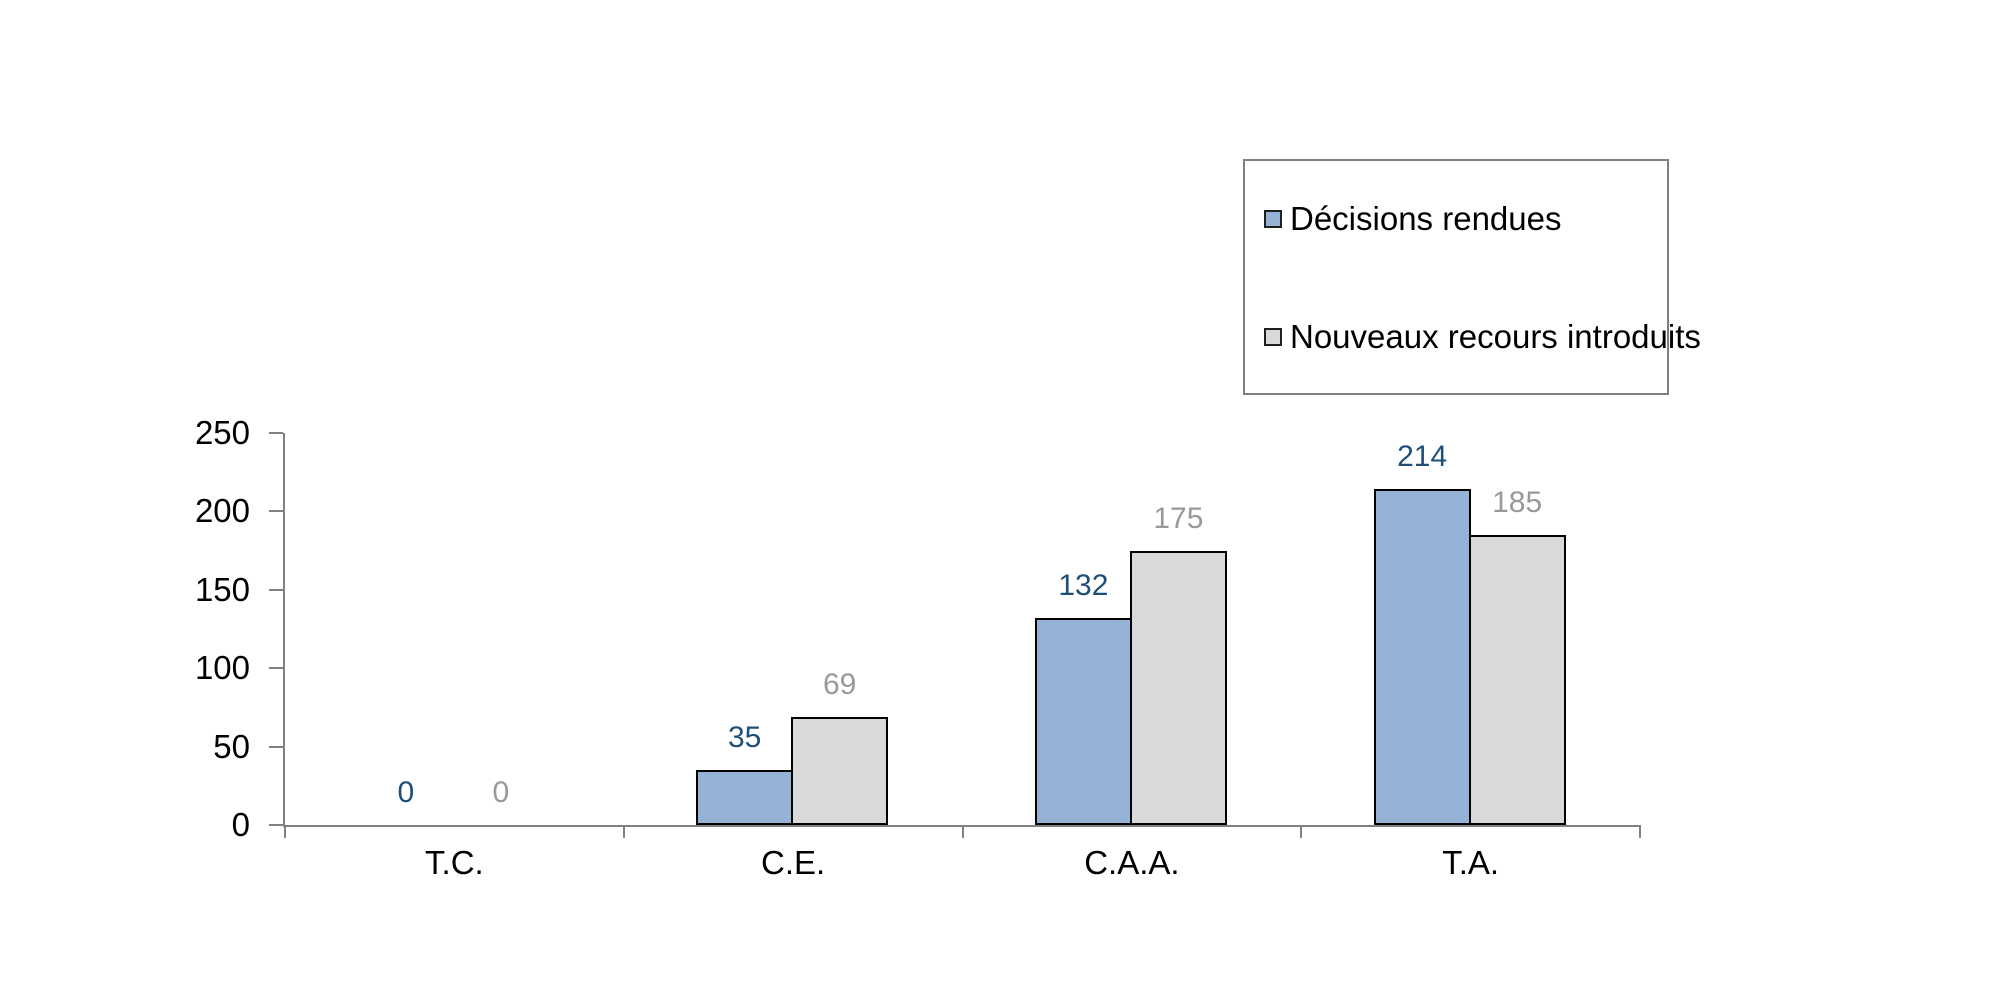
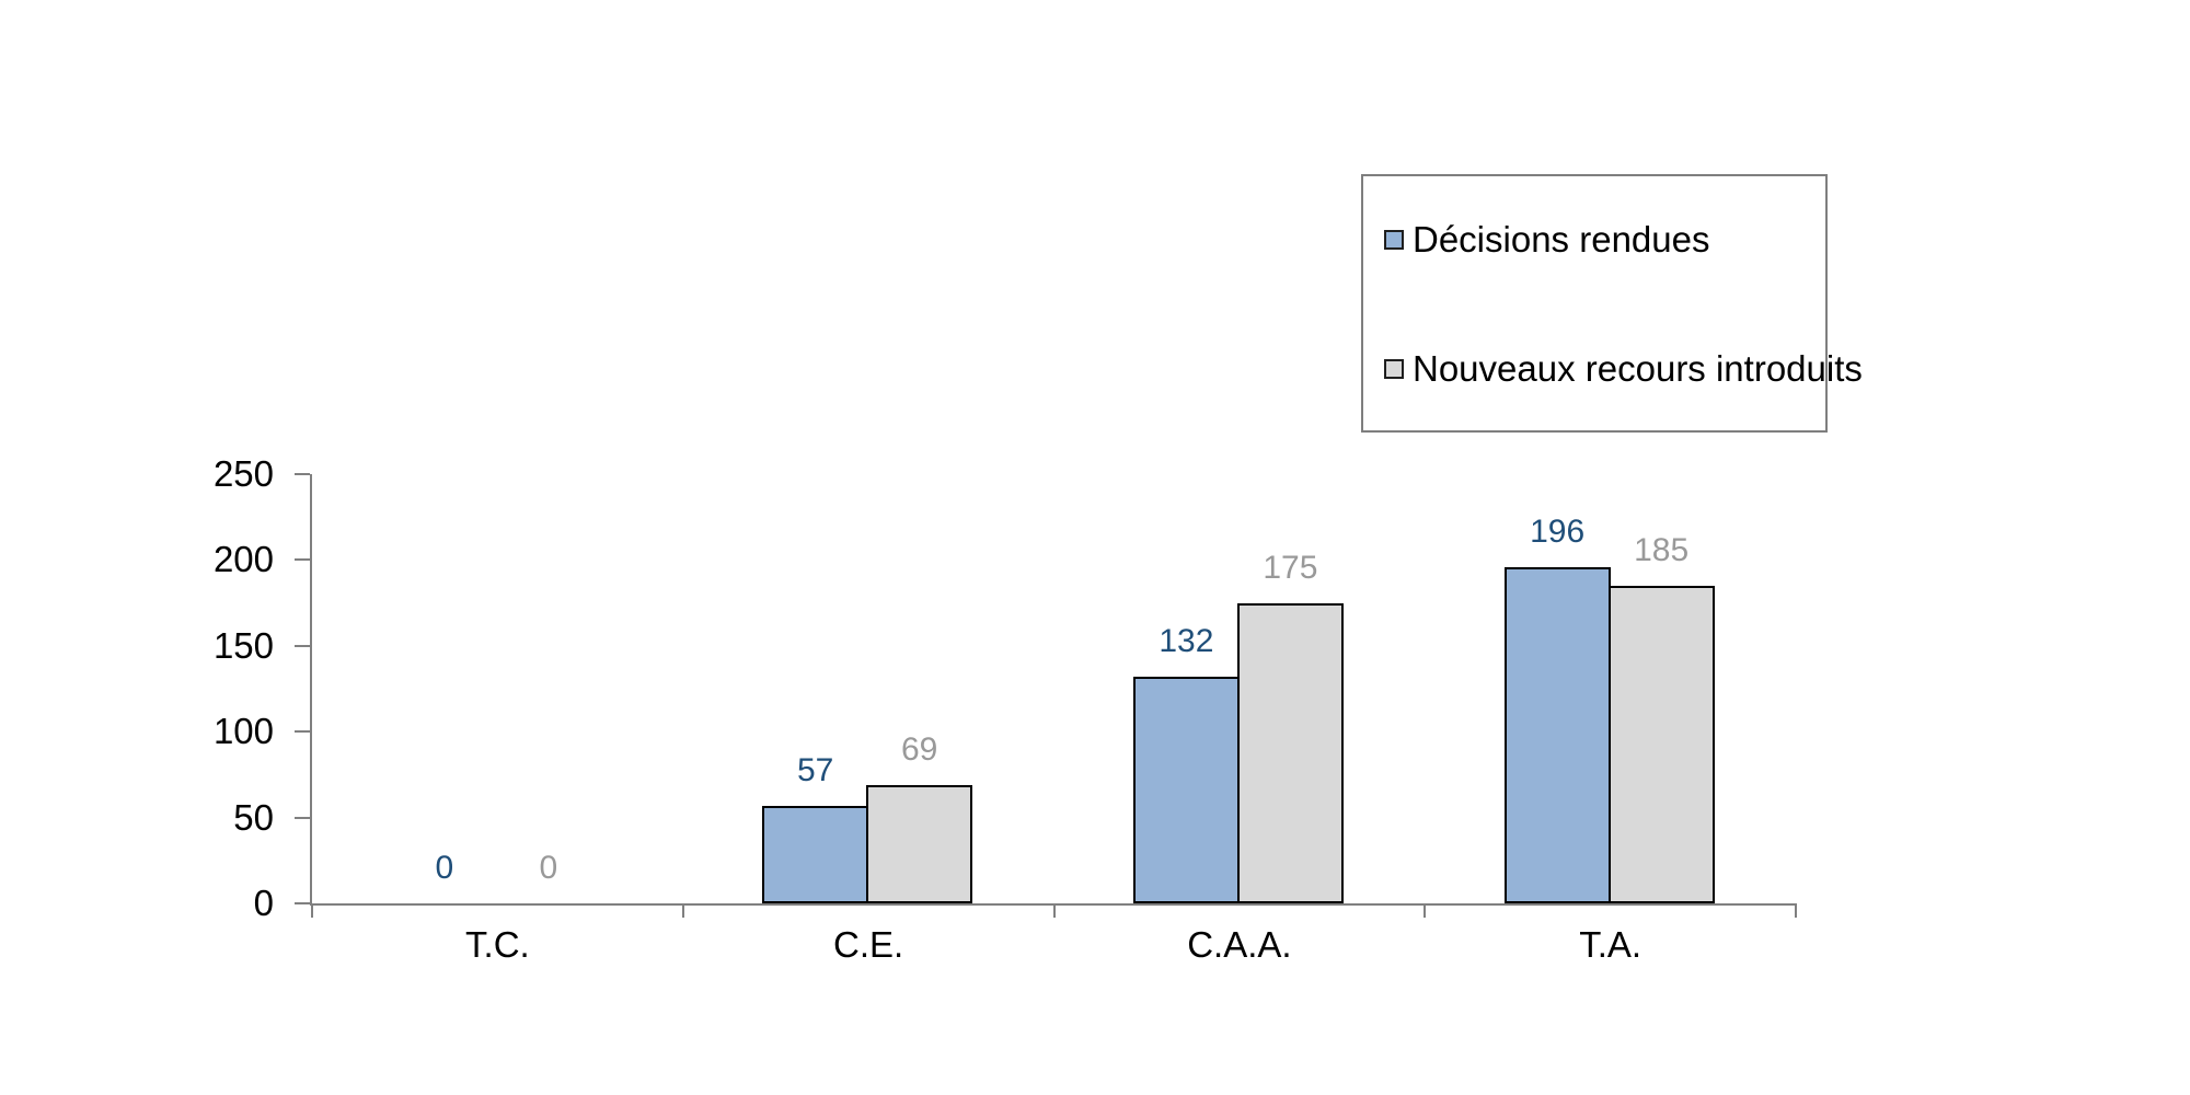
Décisions rendues/C.E.: 35 -> 57
Décisions rendues/T.A.: 214 -> 196
